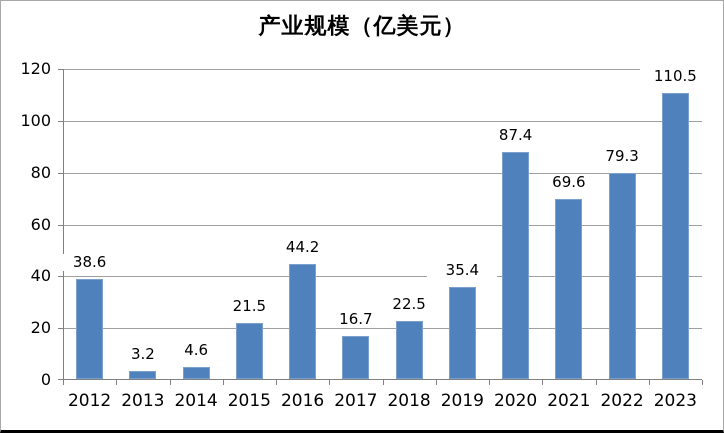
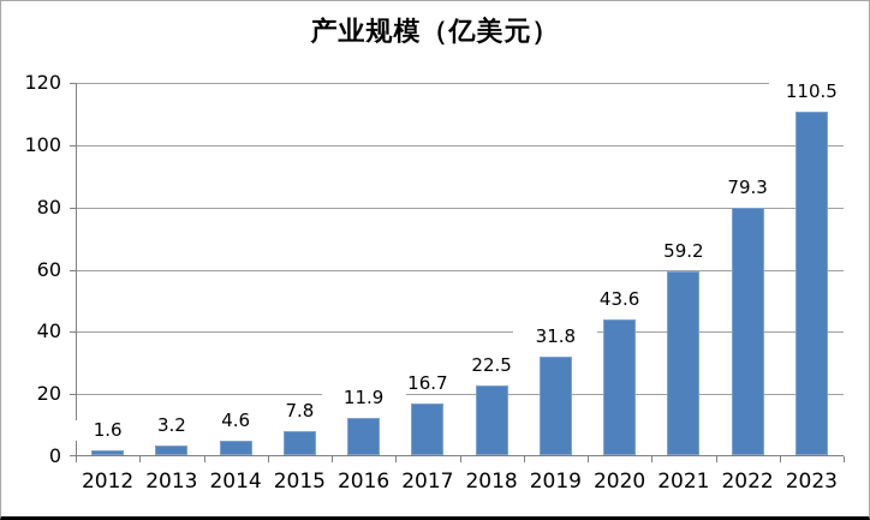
2012: 38.6 -> 1.6
2015: 21.5 -> 7.8
2016: 44.2 -> 11.9
2019: 35.4 -> 31.8
2020: 87.4 -> 43.6
2021: 69.6 -> 59.2
